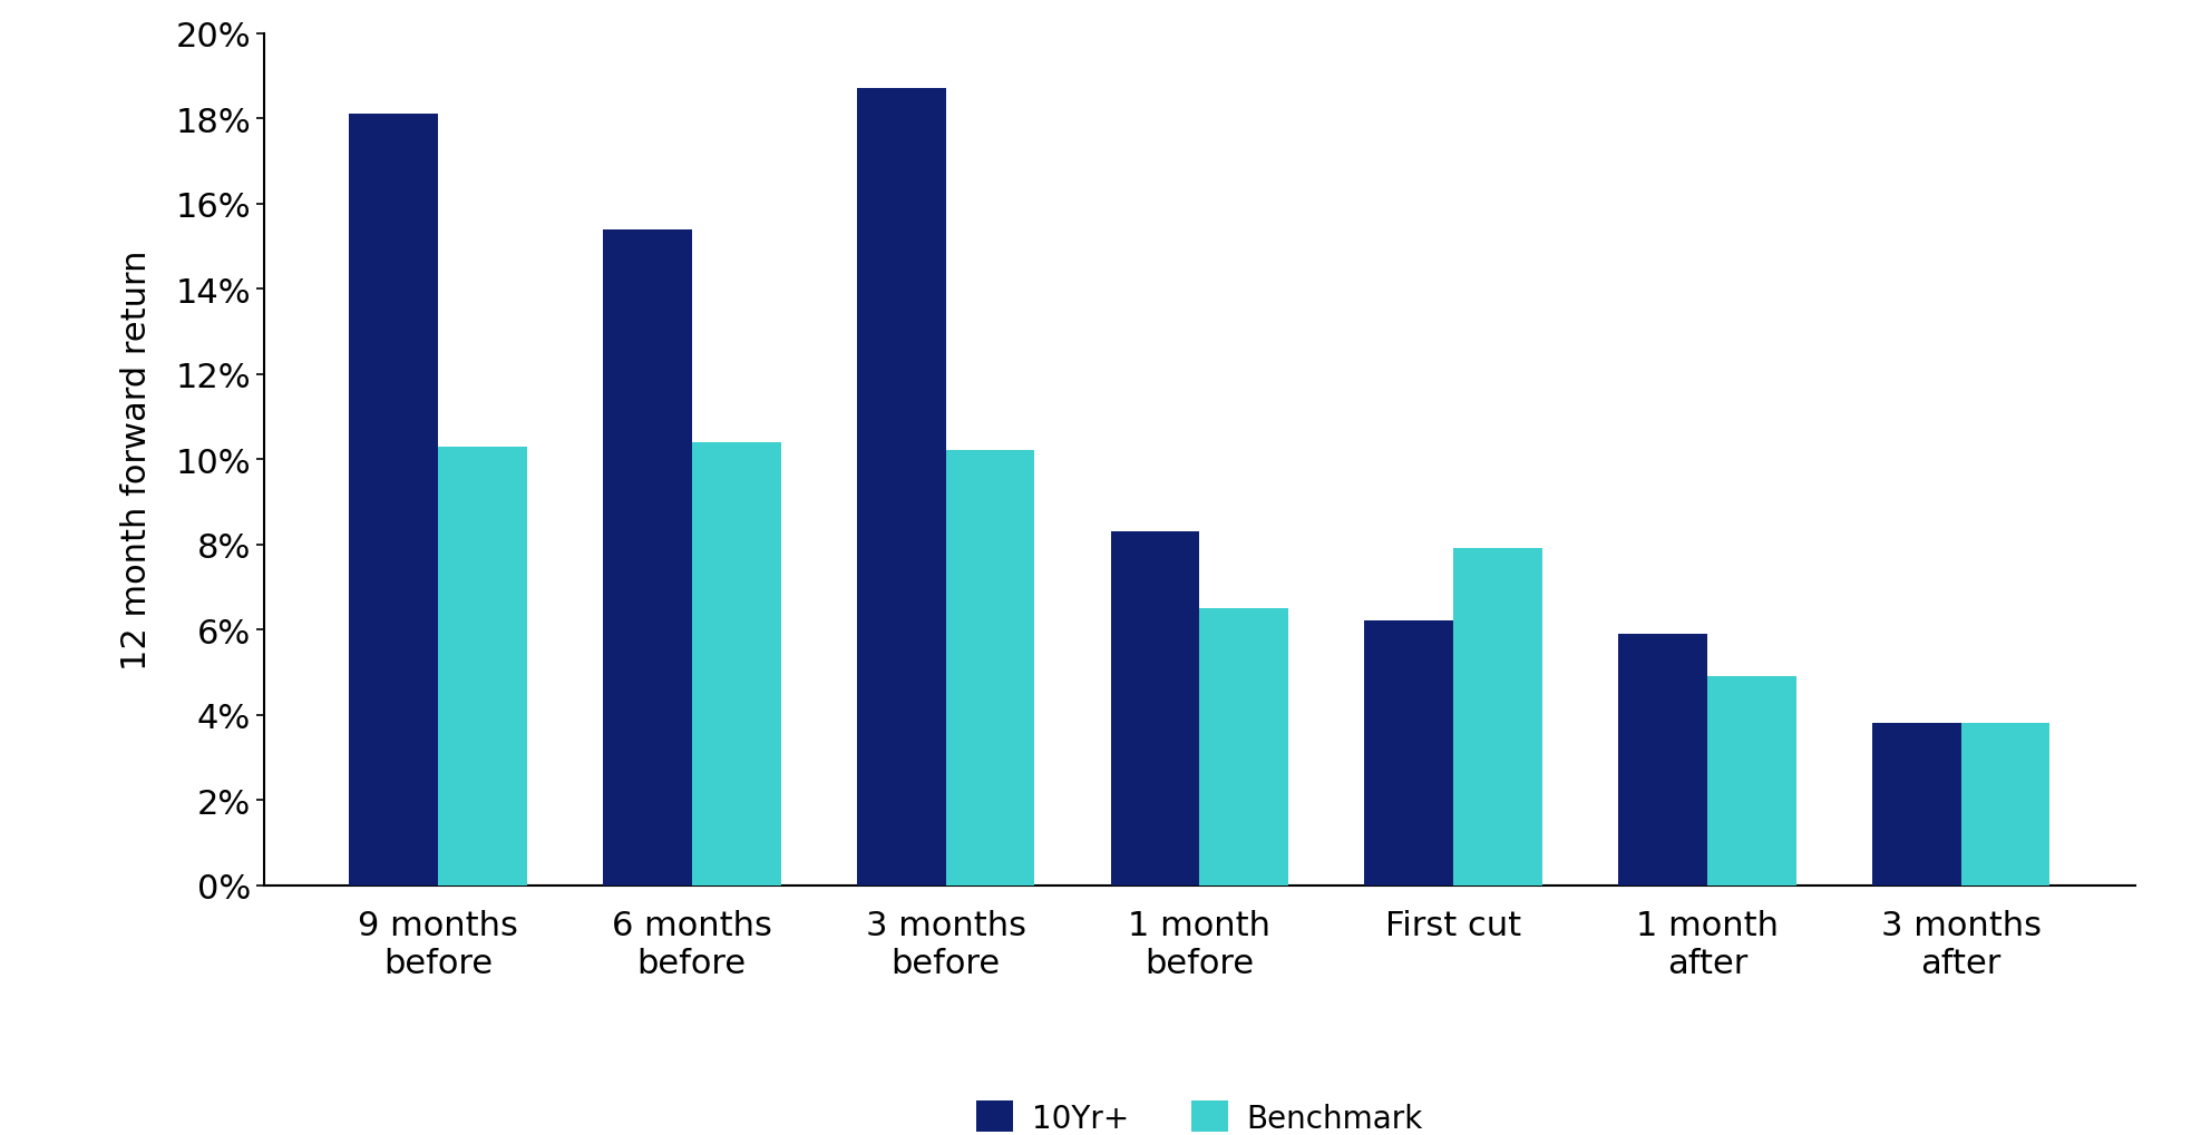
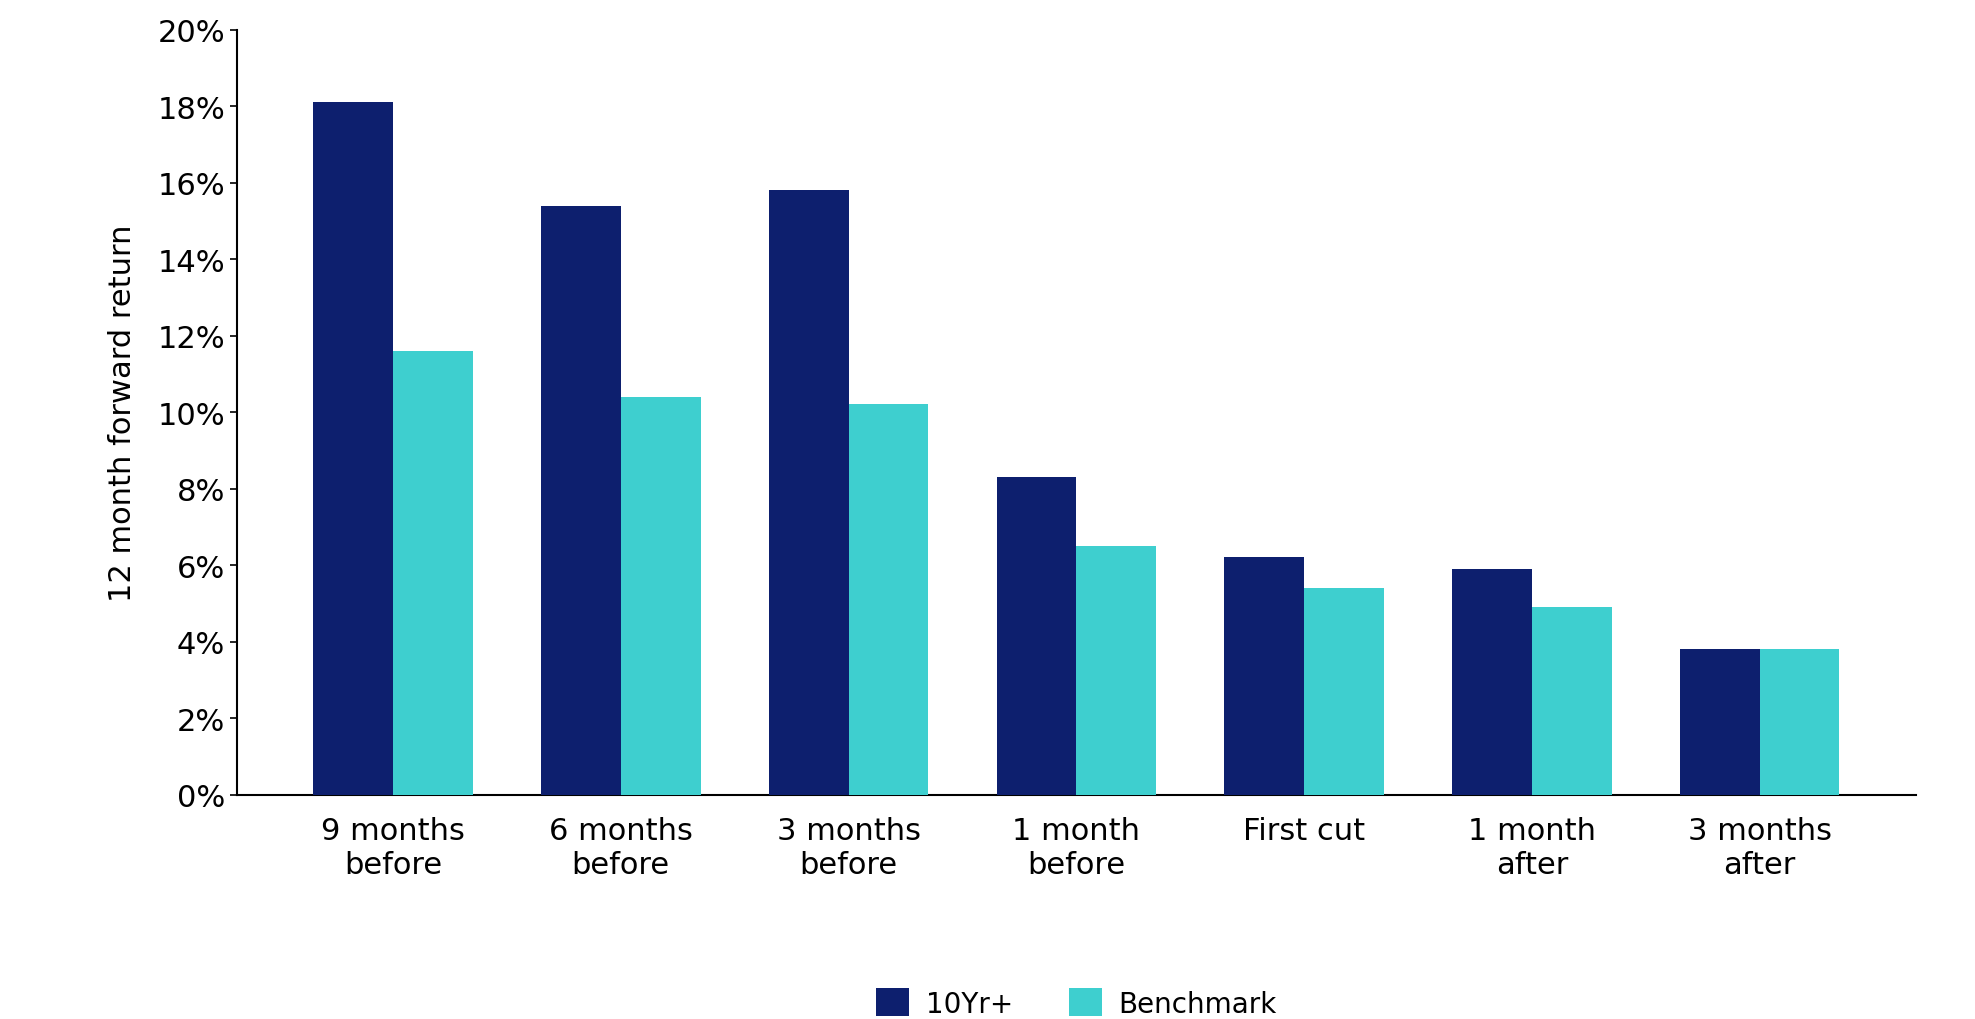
Benchmark/9 months before: 10.3% -> 11.6%
10Yr+/3 months before: 18.7% -> 15.8%
Benchmark/First cut: 7.9% -> 5.4%
